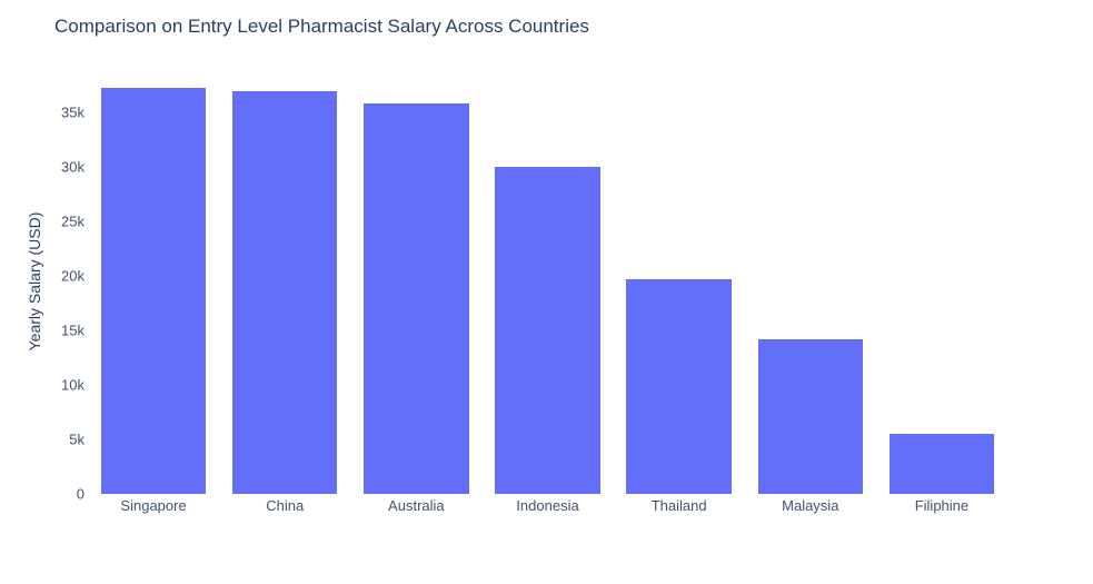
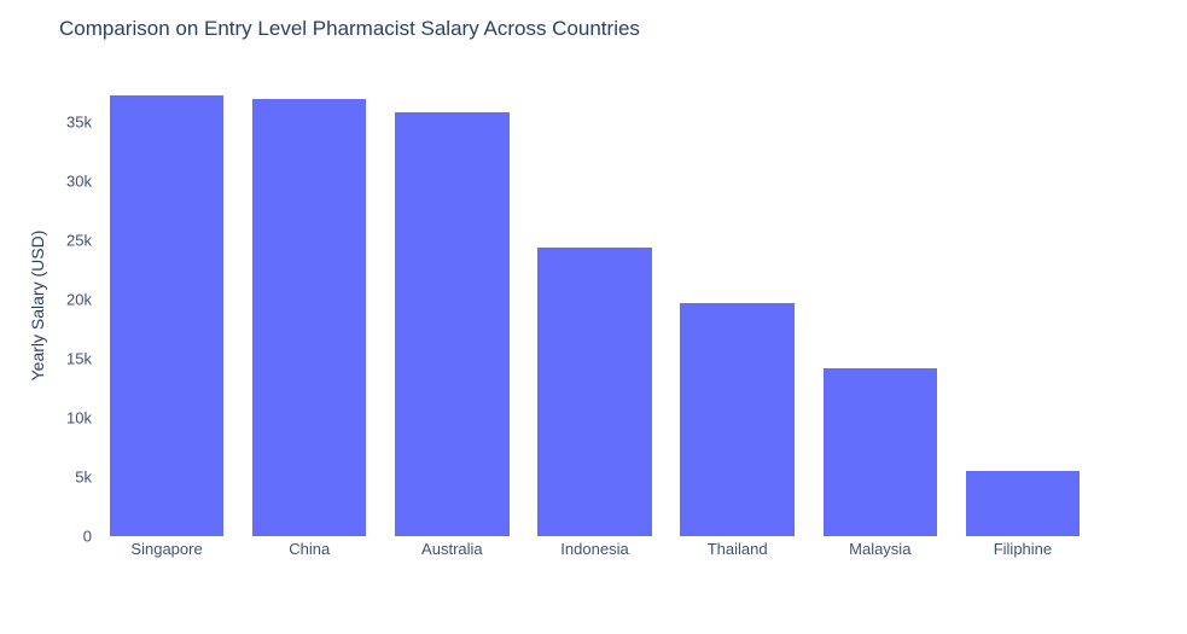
Indonesia: 30k -> 24k
